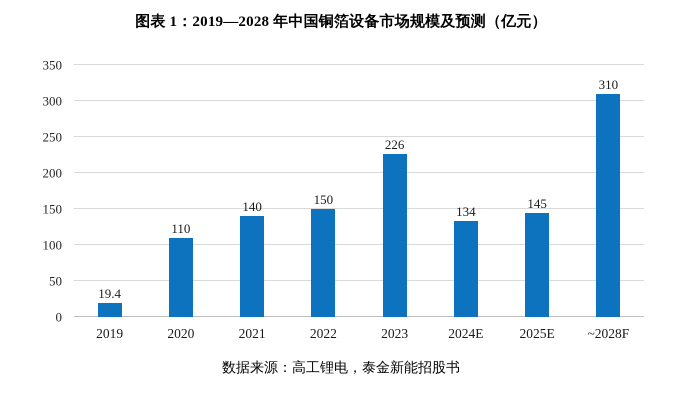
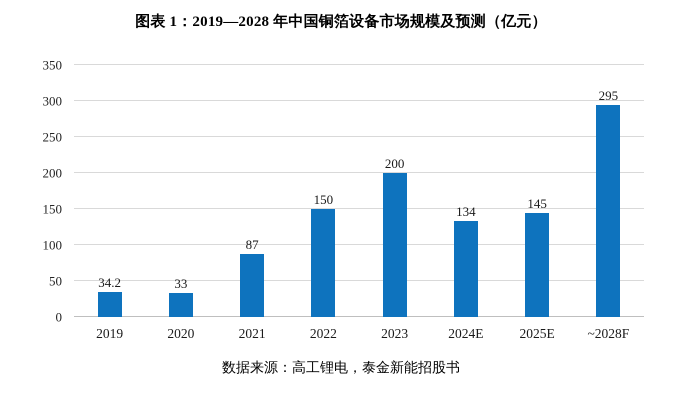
2019: 19.4 -> 34.2
2020: 110 -> 33
2021: 140 -> 87
2023: 226 -> 200
~2028F: 310 -> 295
